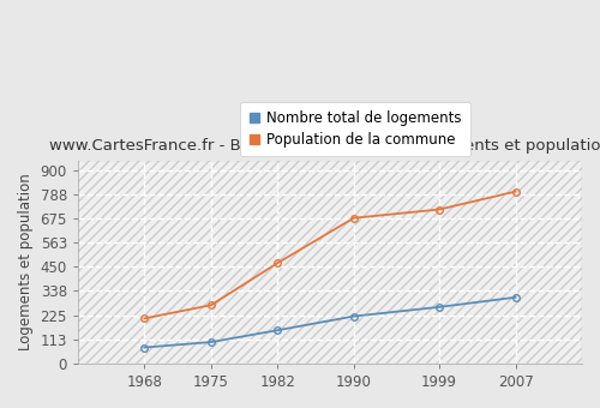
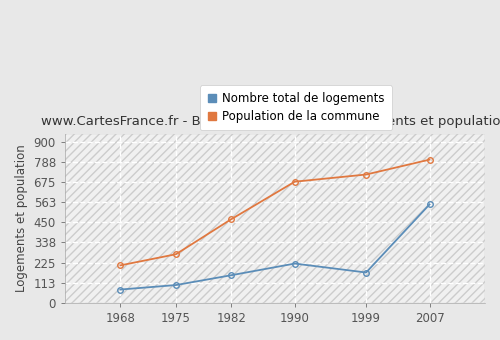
Nombre total de logements/1999: 260 -> 170
Nombre total de logements/2007: 310 -> 550
